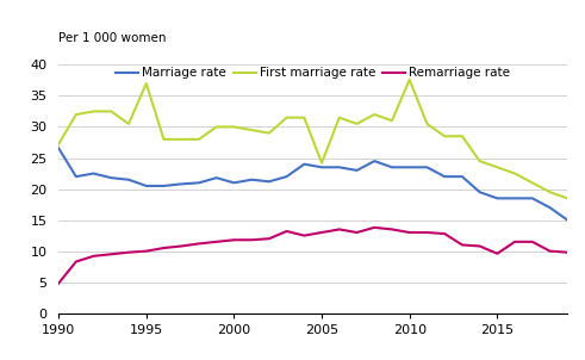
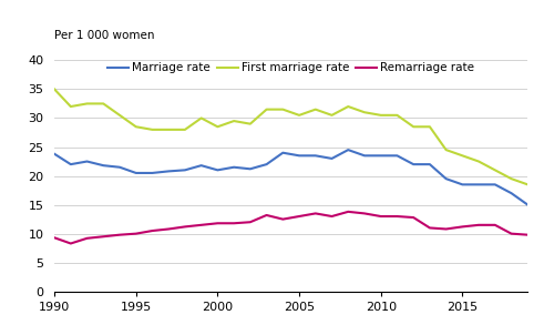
Marriage rate/1990: 26.6 -> 23.8
First marriage rate/1990: 27.2 -> 35.0
Remarriage rate/1990: 4.8 -> 9.3
First marriage rate/1995: 37.0 -> 28.5
First marriage rate/2000: 30.0 -> 28.5
First marriage rate/2005: 24.2 -> 30.5
First marriage rate/2010: 37.6 -> 30.5
Remarriage rate/2015: 9.6 -> 11.2
